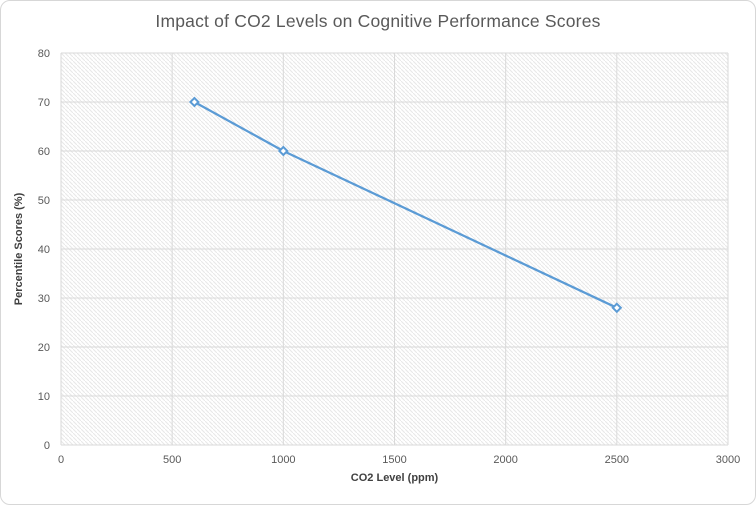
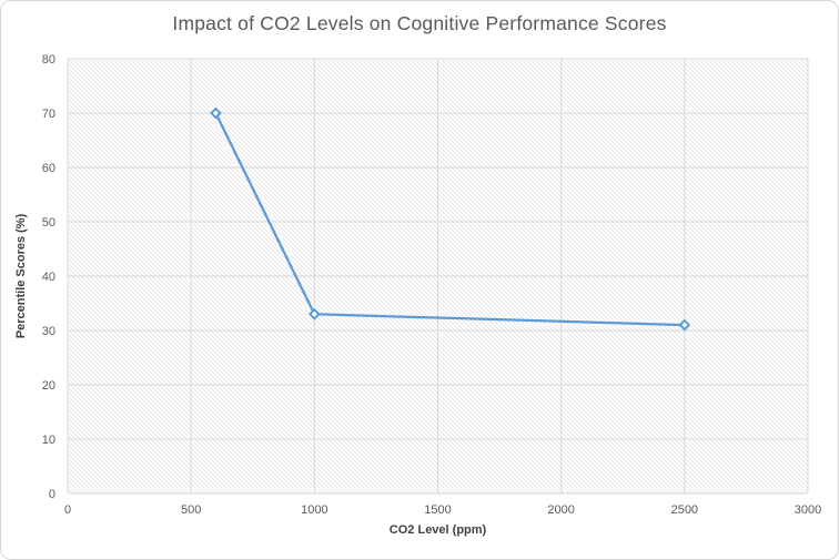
1000: 60 -> 33
2500: 28 -> 31
